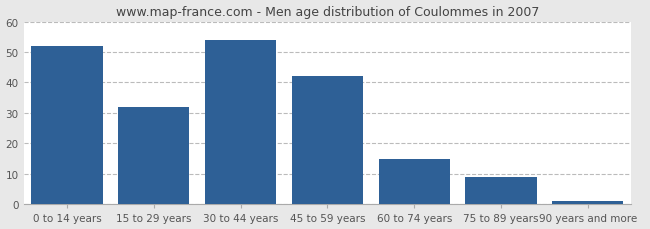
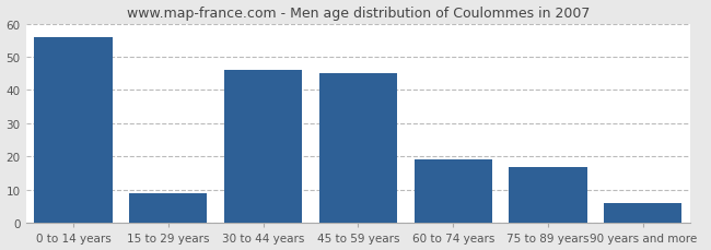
0 to 14 years: 52 -> 56
15 to 29 years: 32 -> 9
30 to 44 years: 54 -> 46
45 to 59 years: 42 -> 45
60 to 74 years: 15 -> 19
75 to 89 years: 9 -> 17
90 years and more: 1 -> 6
